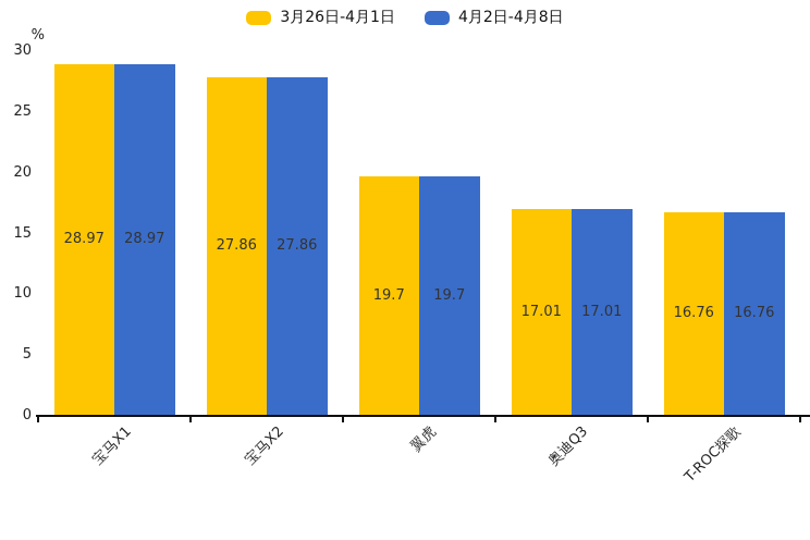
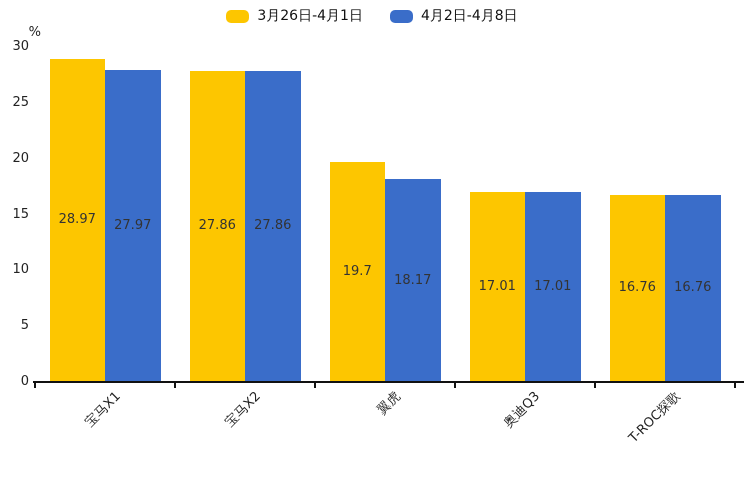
4月2日-4月8日/宝马X1: 28.97 -> 27.97
4月2日-4月8日/翼虎: 19.7 -> 18.17
